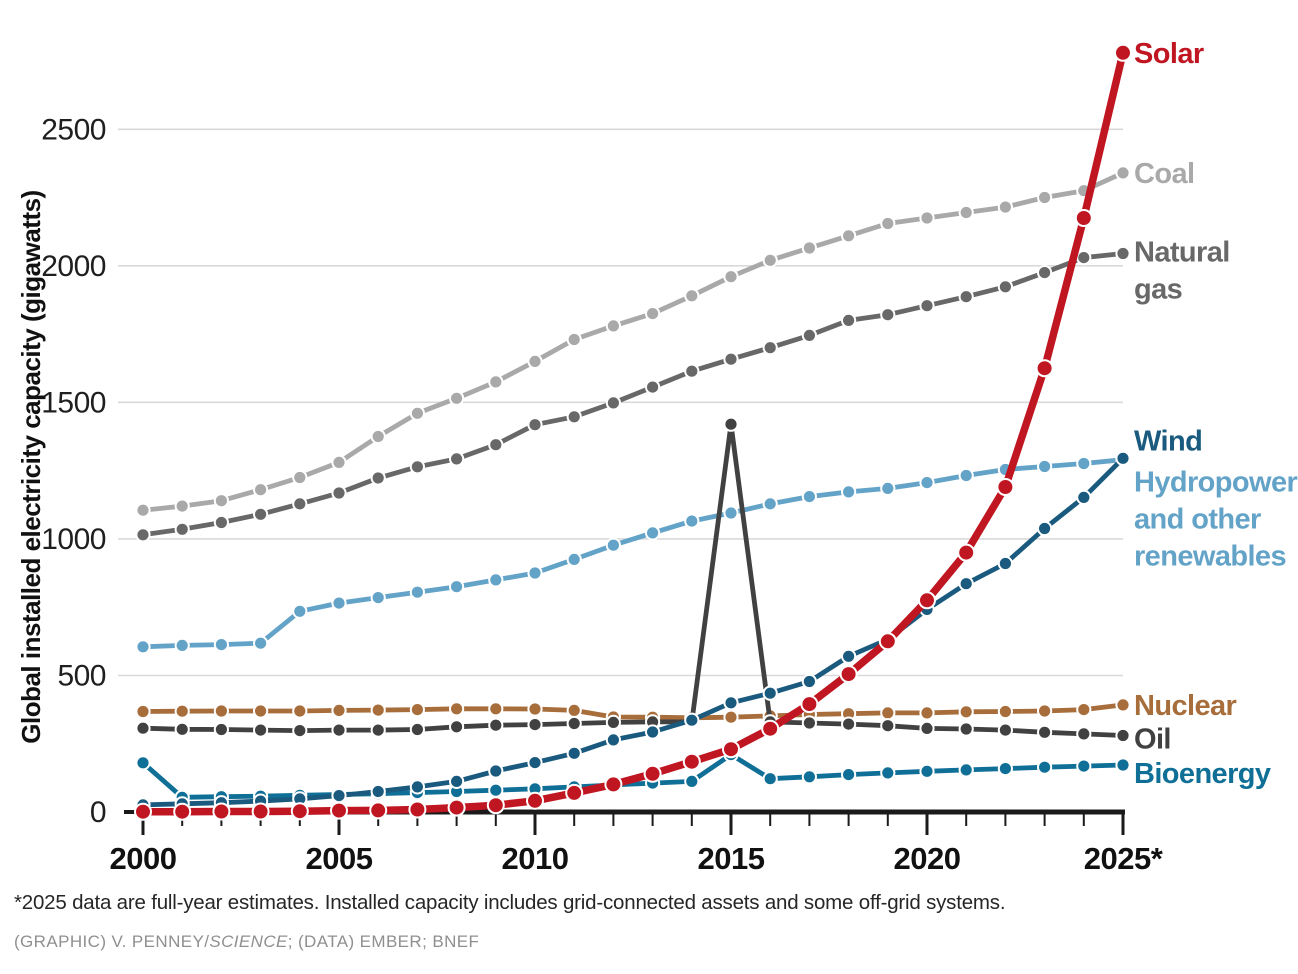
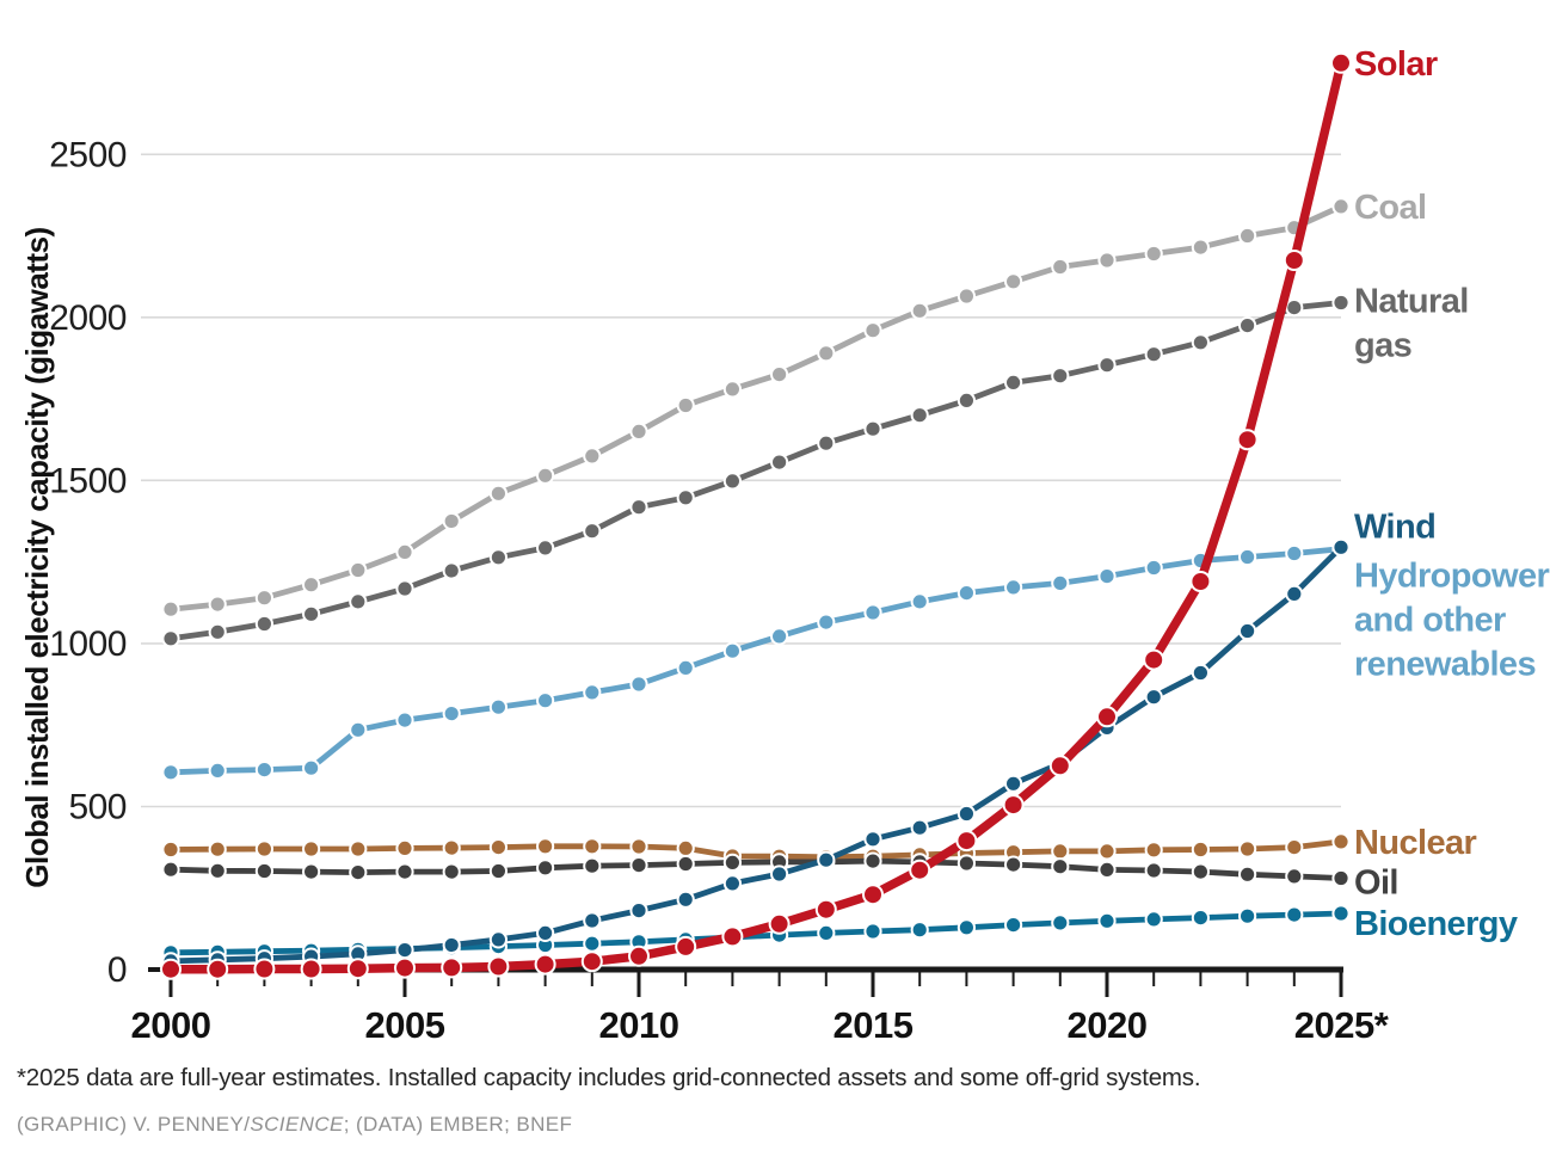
Bioenergy/2000: 180 -> 50
Oil/2015: 1420 -> 330
Bioenergy/2015: 210 -> 120
